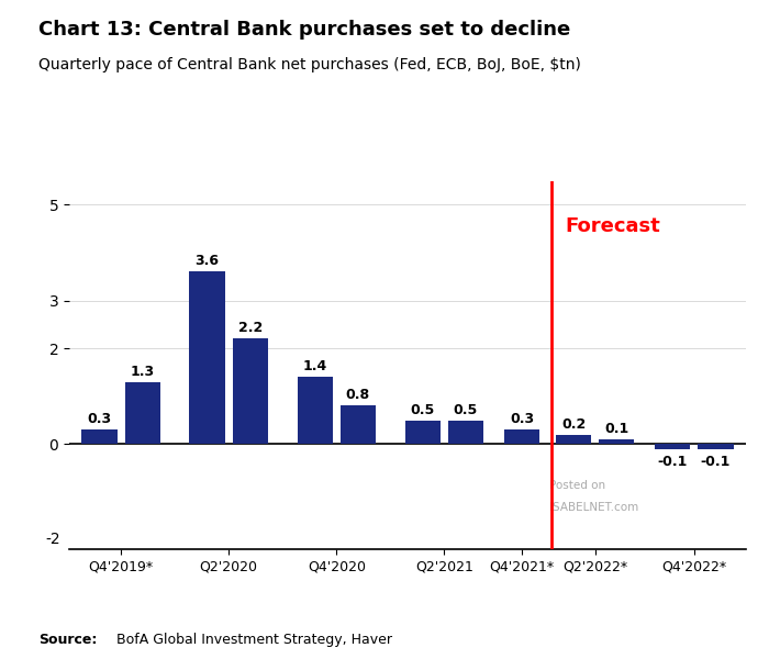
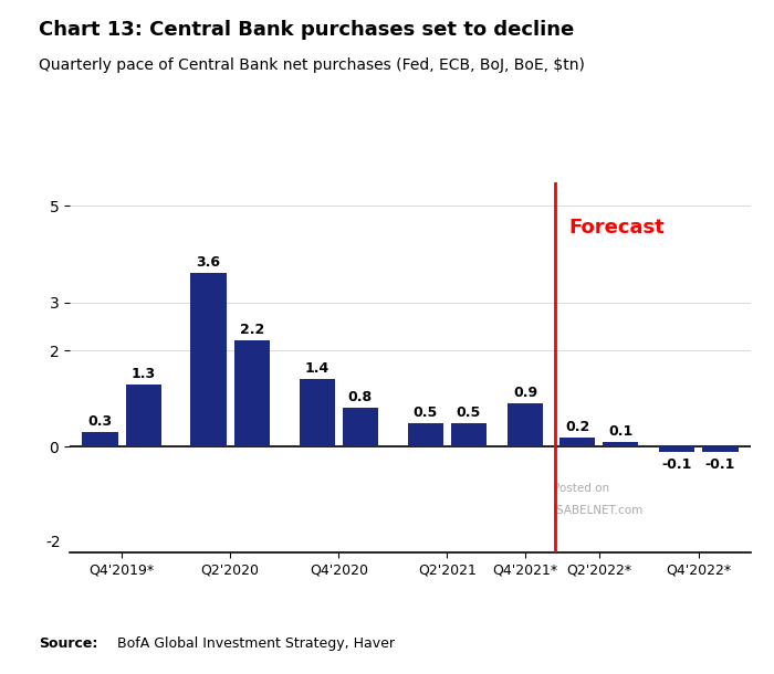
Q4'2021*: 0.3 -> 0.9
